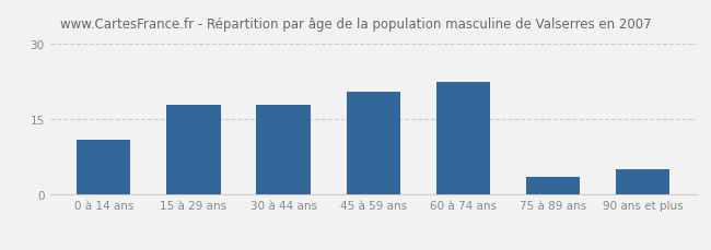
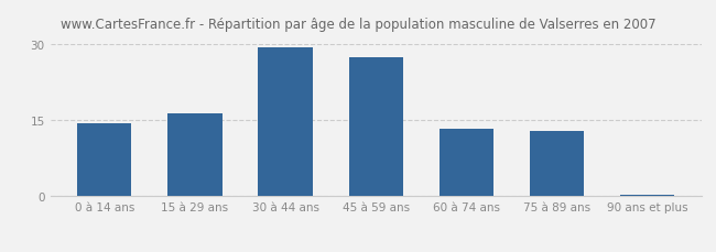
0 à 14 ans: 11.0 -> 14.5
15 à 29 ans: 18.0 -> 16.5
30 à 44 ans: 18.0 -> 29.5
45 à 59 ans: 20.5 -> 27.5
60 à 74 ans: 22.5 -> 13.4
75 à 89 ans: 3.5 -> 13.0
90 ans et plus: 5.0 -> 0.2
